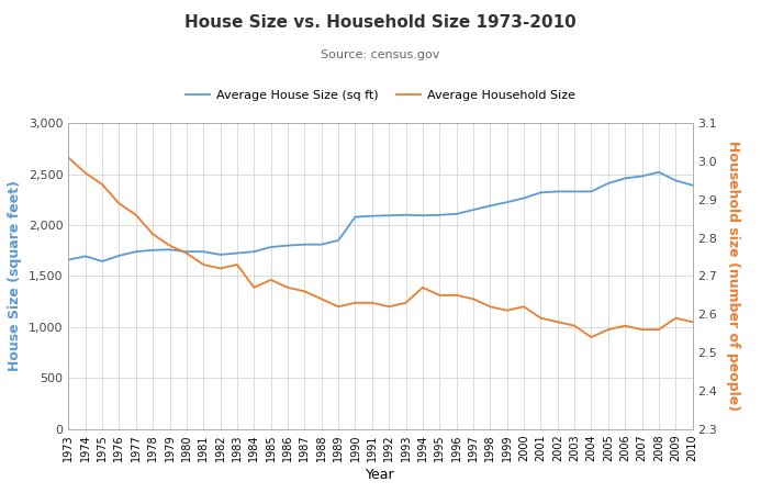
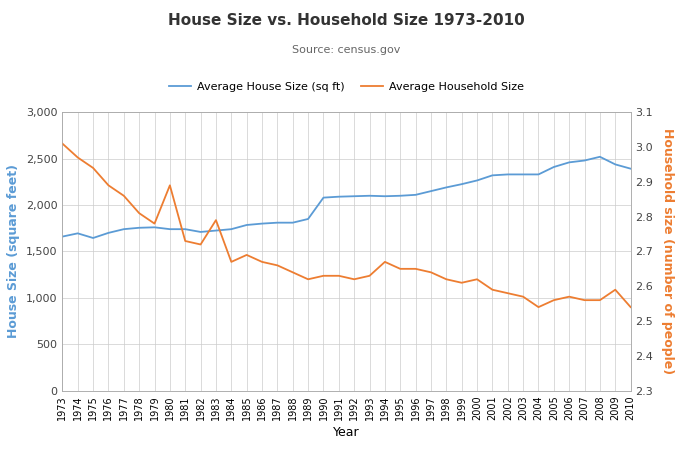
Average Household Size/1980: 2.76 -> 2.89
Average Household Size/1983: 2.73 -> 2.79
Average Household Size/2010: 2.58 -> 2.54
